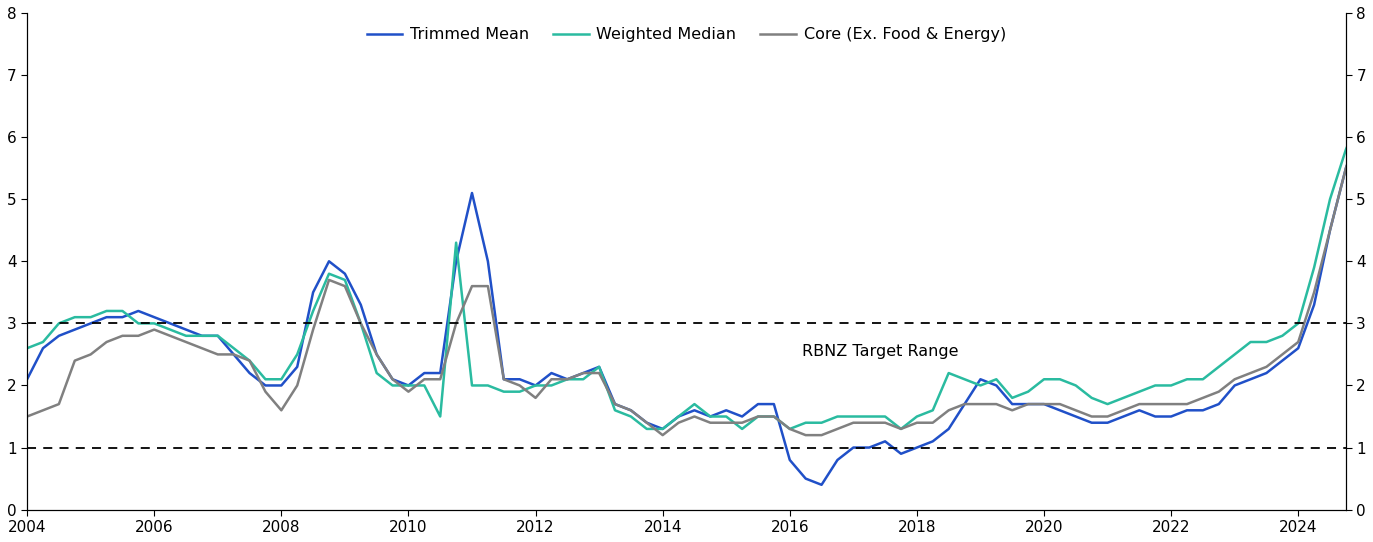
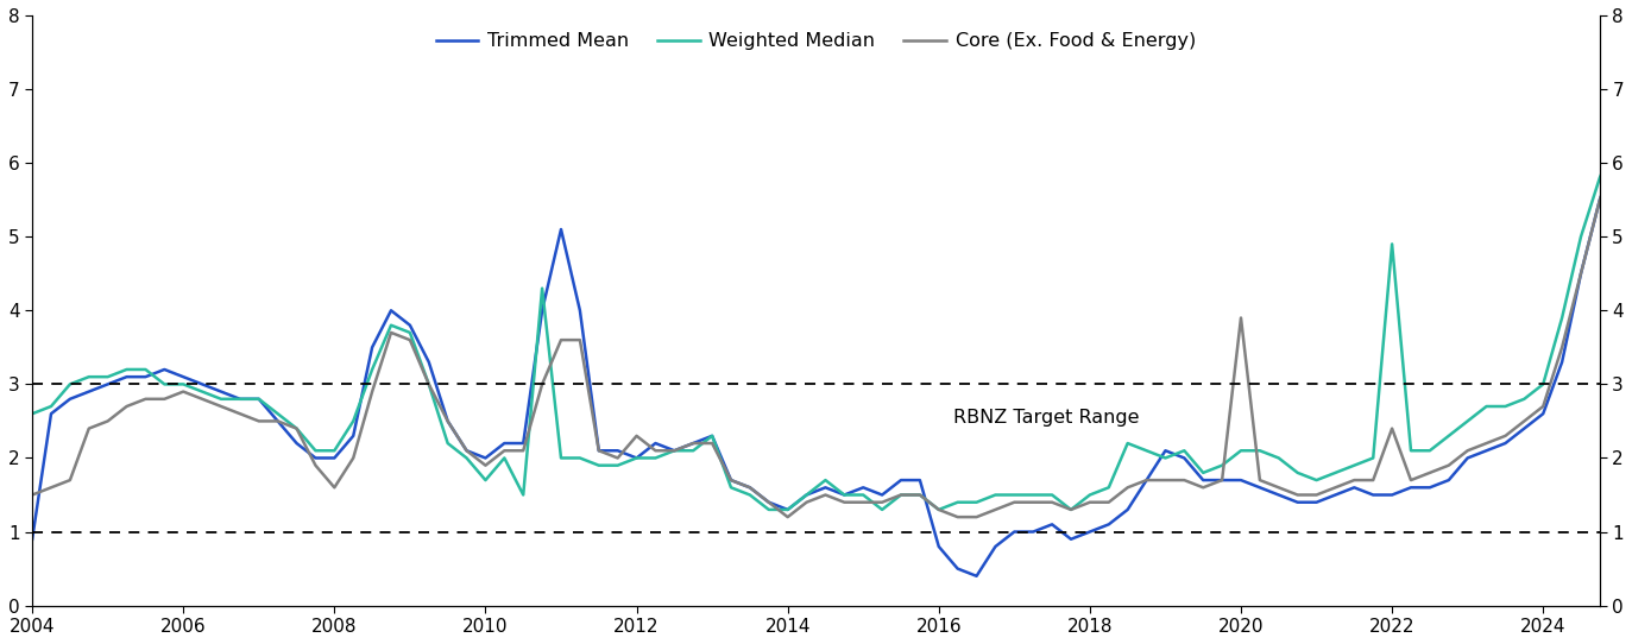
Trimmed Mean/2004: 2.1 -> 0.9
Weighted Median/2010: 2.0 -> 1.7
Core (Ex. Food & Energy)/2012: 1.8 -> 2.3
Core (Ex. Food & Energy)/2020: 1.7 -> 3.9
Weighted Median/2022: 2.0 -> 4.9
Core (Ex. Food & Energy)/2022: 1.7 -> 2.4
